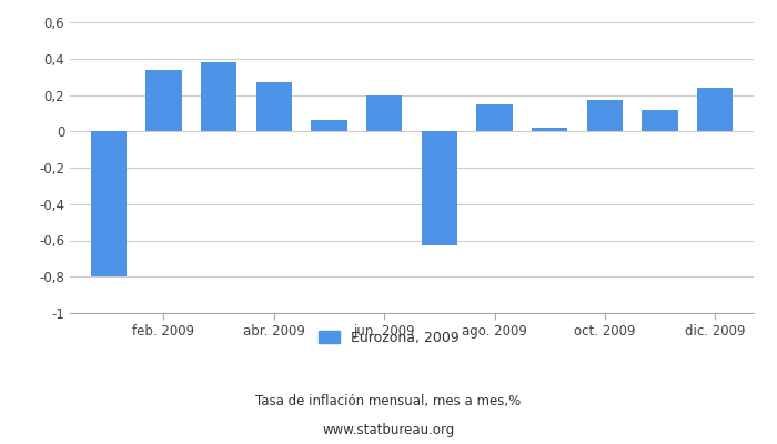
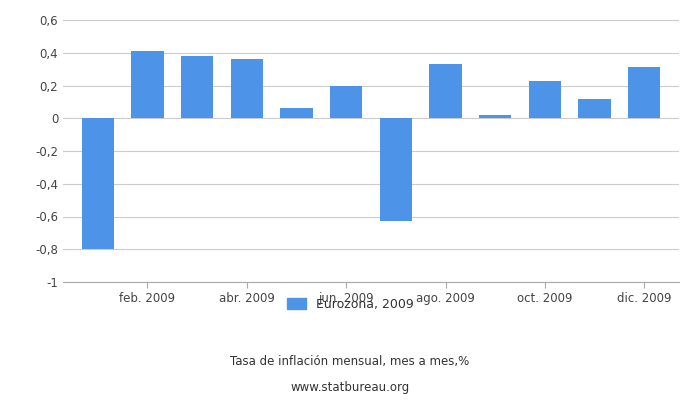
feb. 2009: 0,34 -> 0,41
abr. 2009: 0,27 -> 0,36
ago. 2009: 0,15 -> 0,33
oct. 2009: 0,17 -> 0,23
dic. 2009: 0,24 -> 0,31
